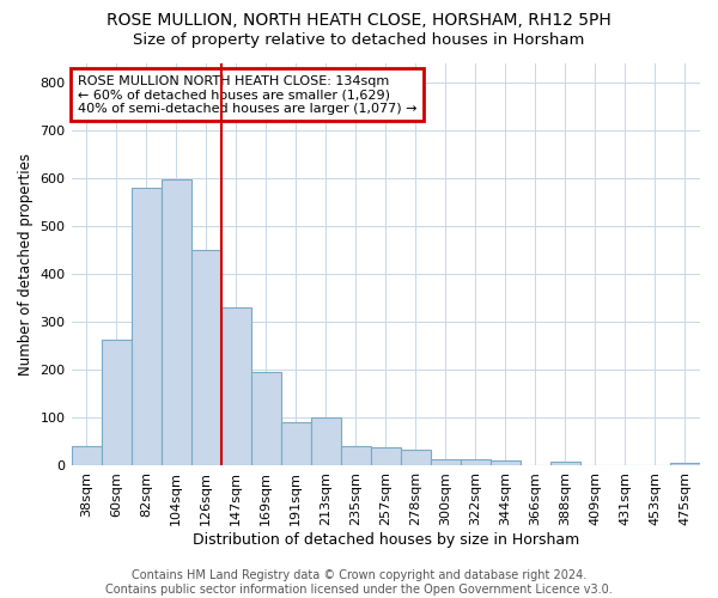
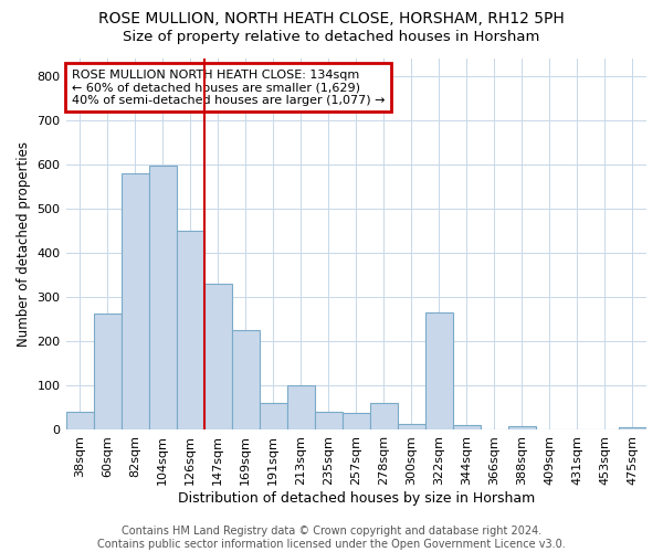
169sqm: 194 -> 225
191sqm: 90 -> 60
278sqm: 32 -> 60
322sqm: 12 -> 265
